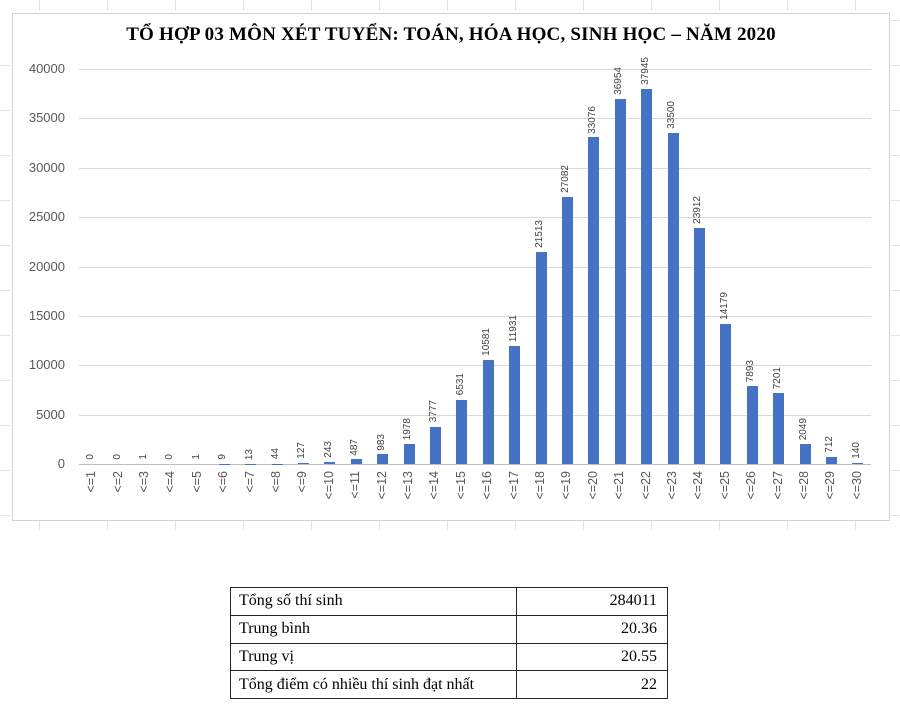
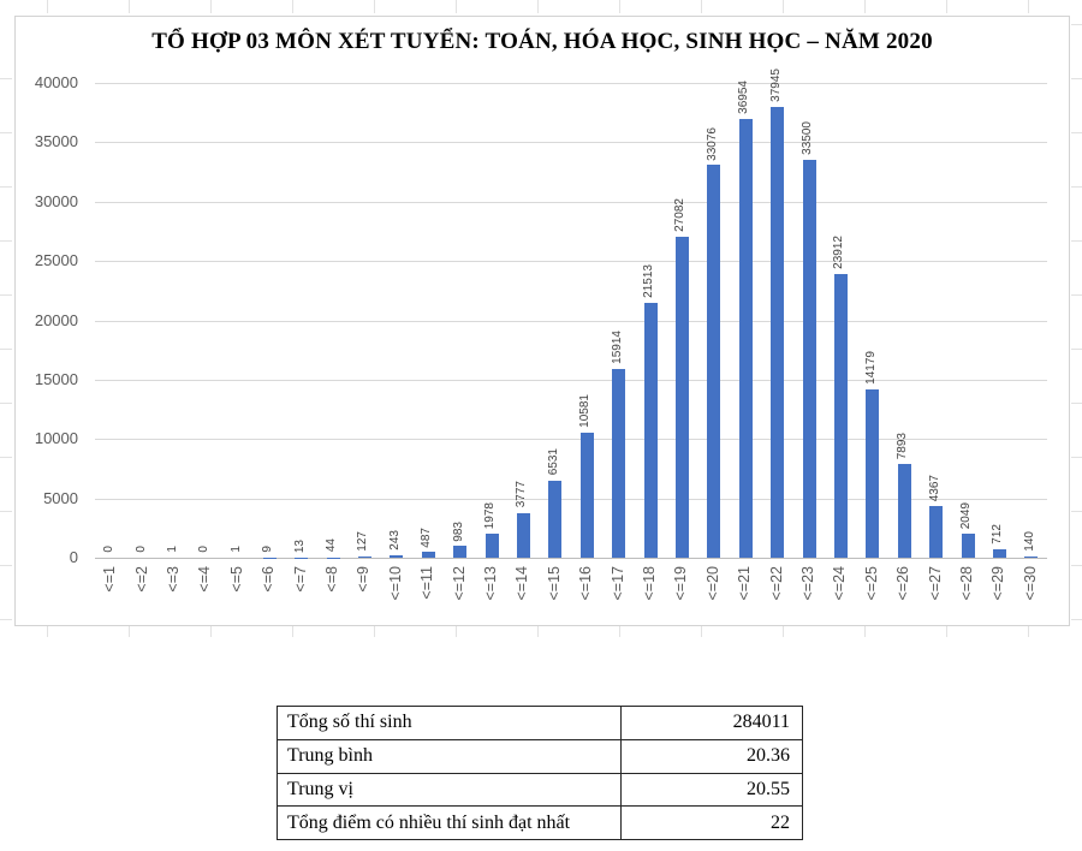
<=17: 11931 -> 15914
<=27: 7201 -> 4367
